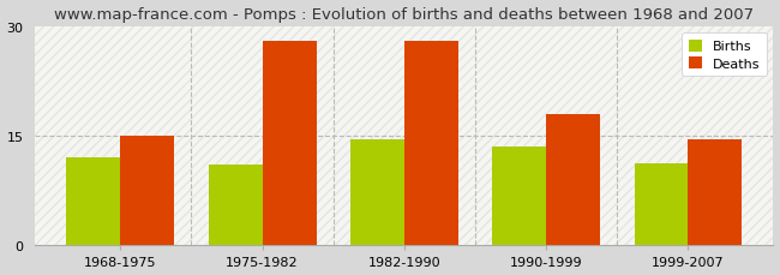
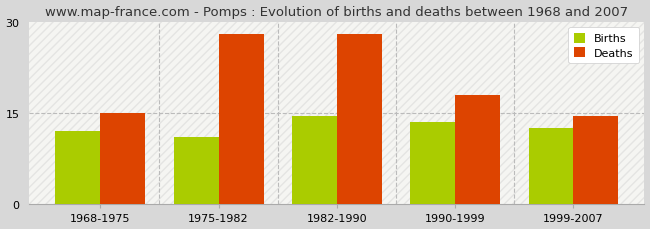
Births/1999-2007: 11.2 -> 12.5
